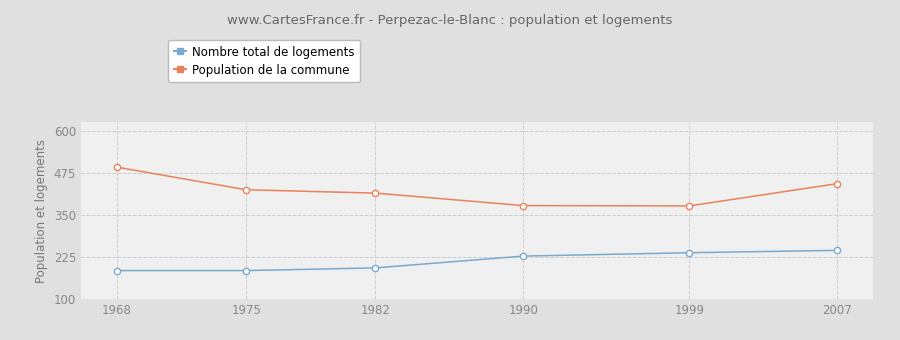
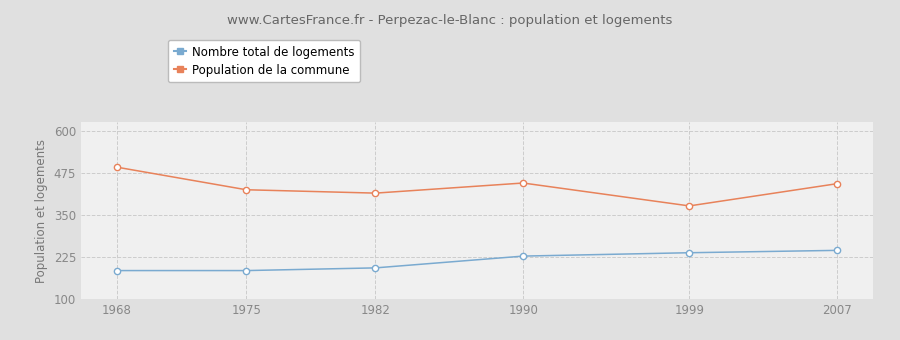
Population de la commune/1990: 378 -> 445
